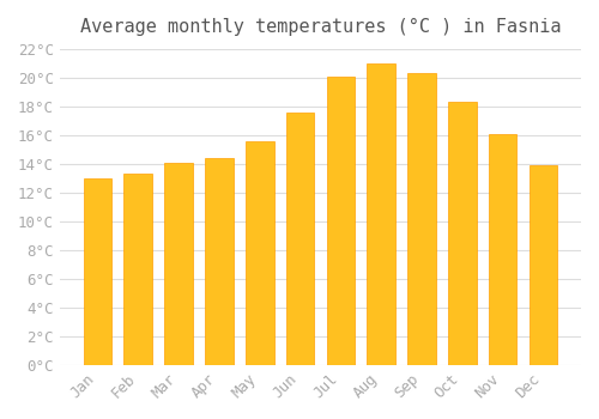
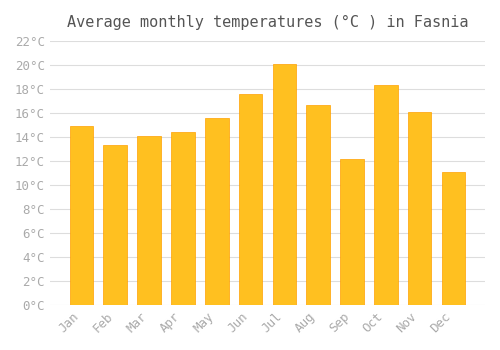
Jan: 13.0°C -> 14.9°C
Aug: 21.0°C -> 16.7°C
Sep: 20.3°C -> 12.2°C
Dec: 13.9°C -> 11.1°C
